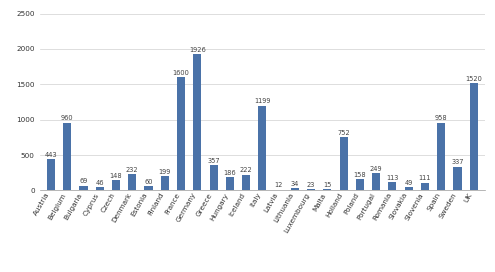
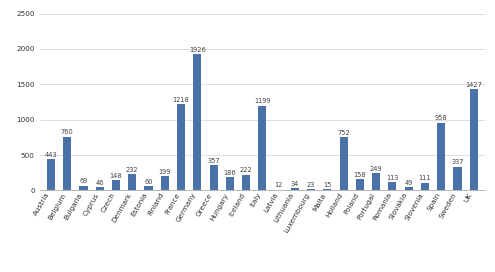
Belgium: 960 -> 760
France: 1600 -> 1220
UK: 1520 -> 1430
